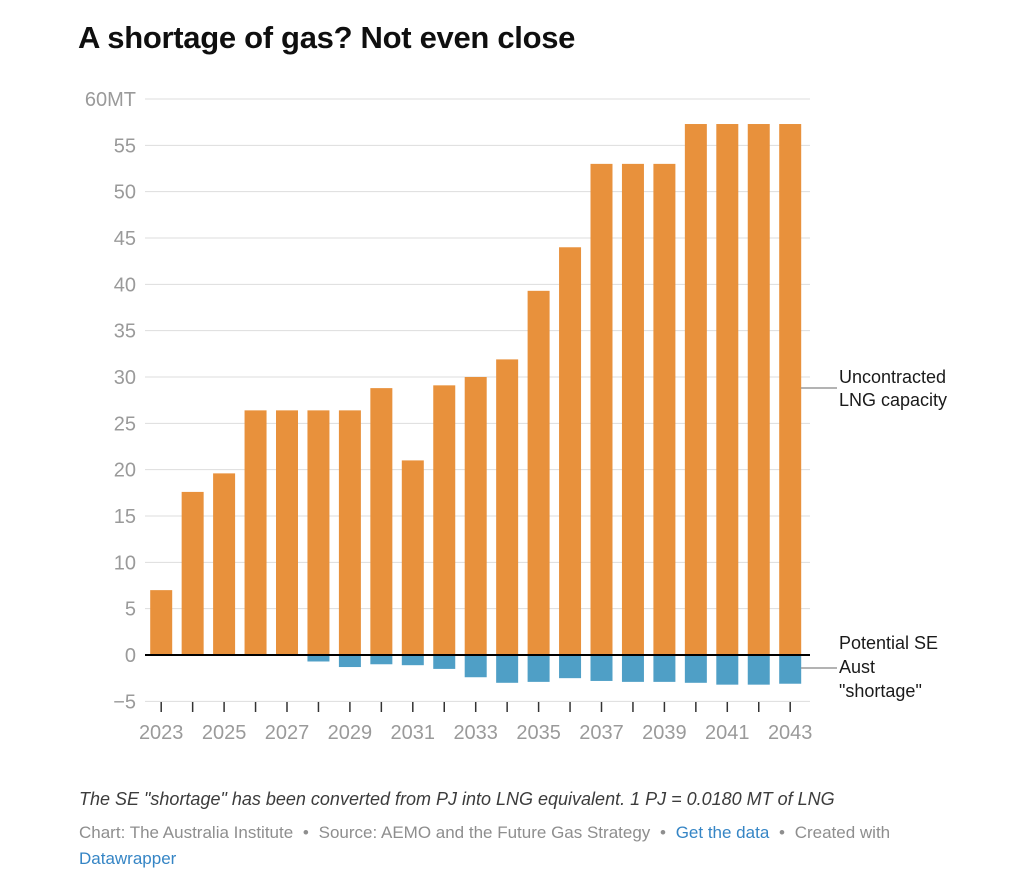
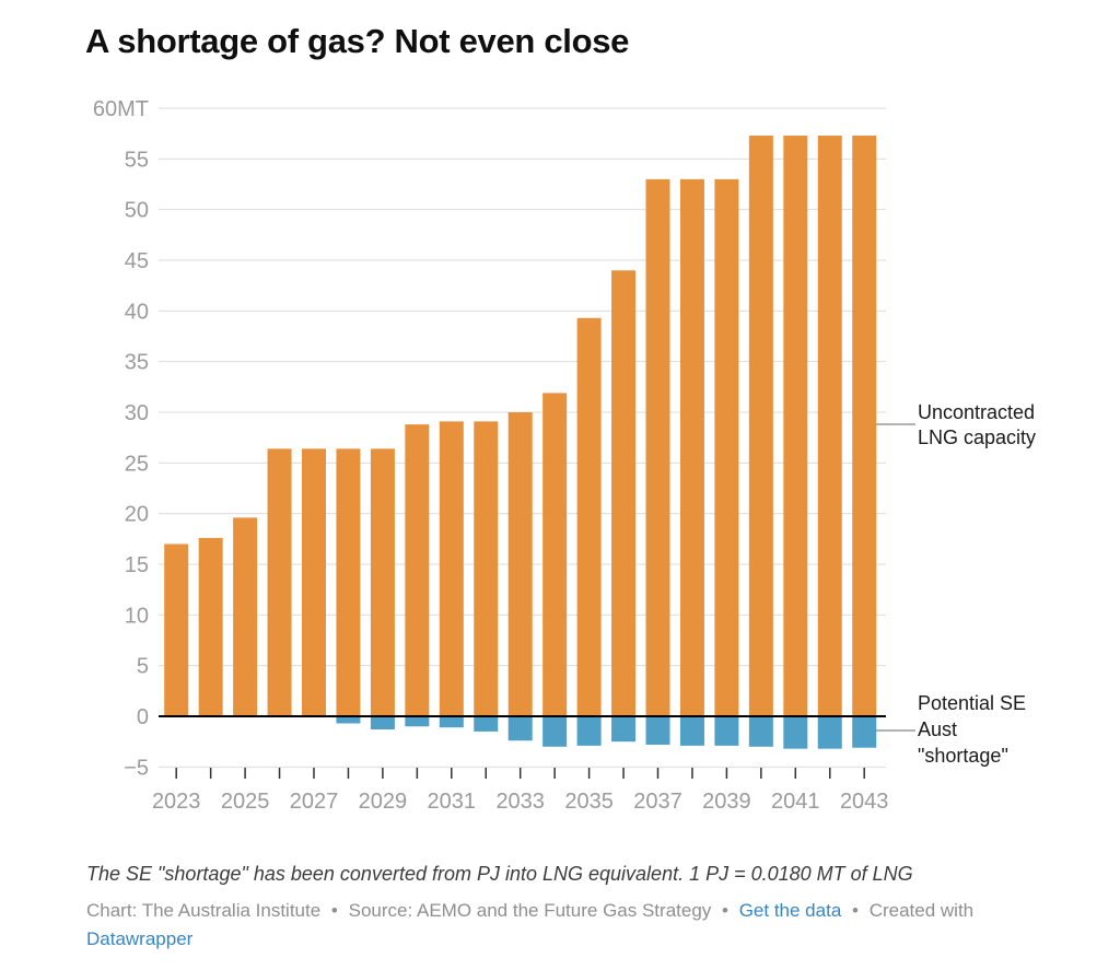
Uncontracted LNG capacity/2023: 7 -> 17
Uncontracted LNG capacity/2031: 21 -> 29
